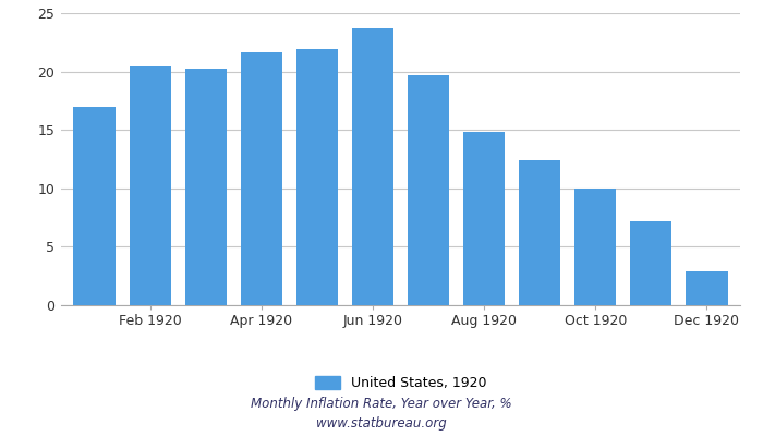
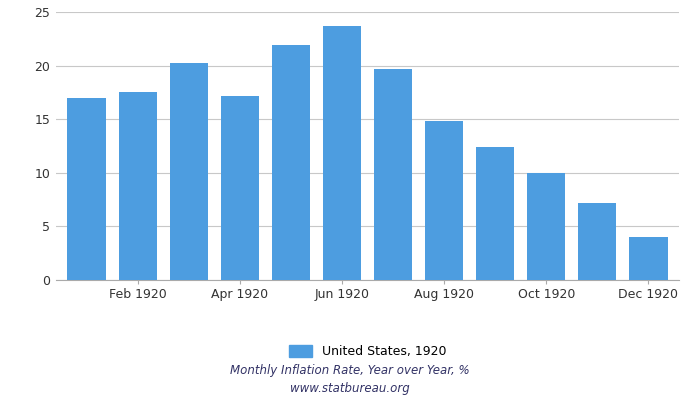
Feb 1920: 20.4 -> 17.5
Apr 1920: 21.6 -> 17.2
Dec 1920: 2.9 -> 4.0
